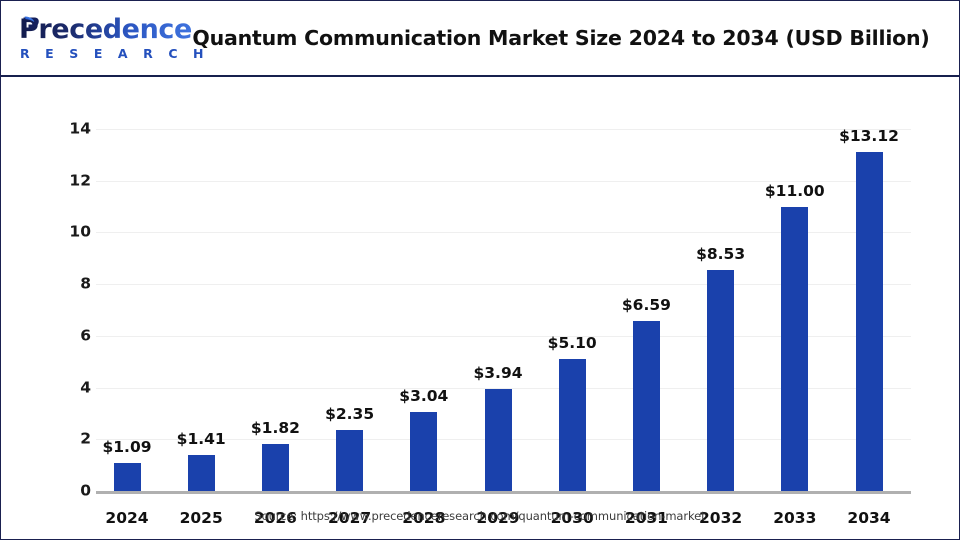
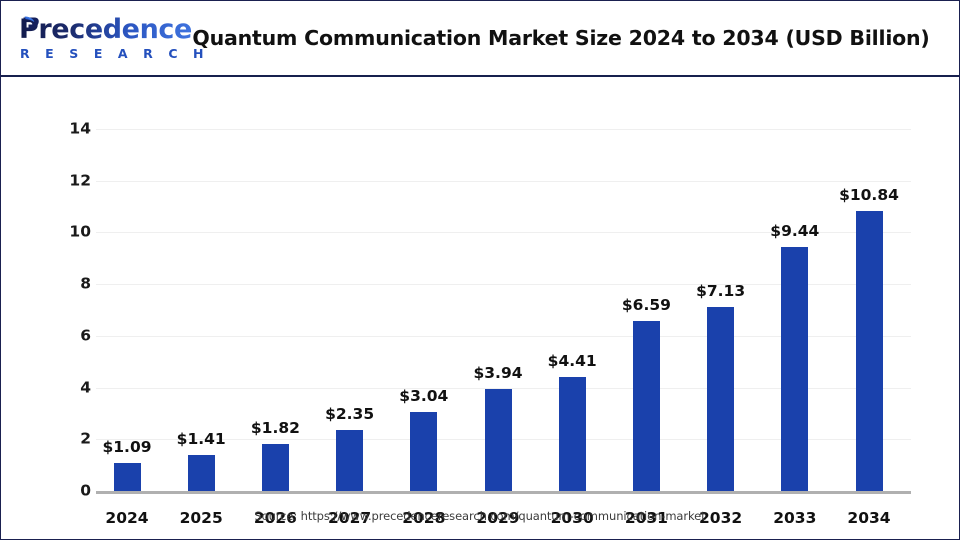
2030: $5.10 -> $4.41
2032: $8.53 -> $7.13
2033: $11.00 -> $9.44
2034: $13.12 -> $10.84
